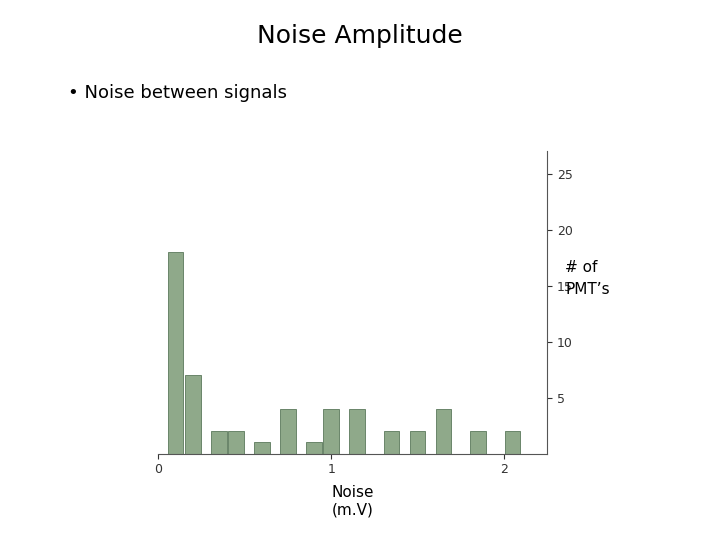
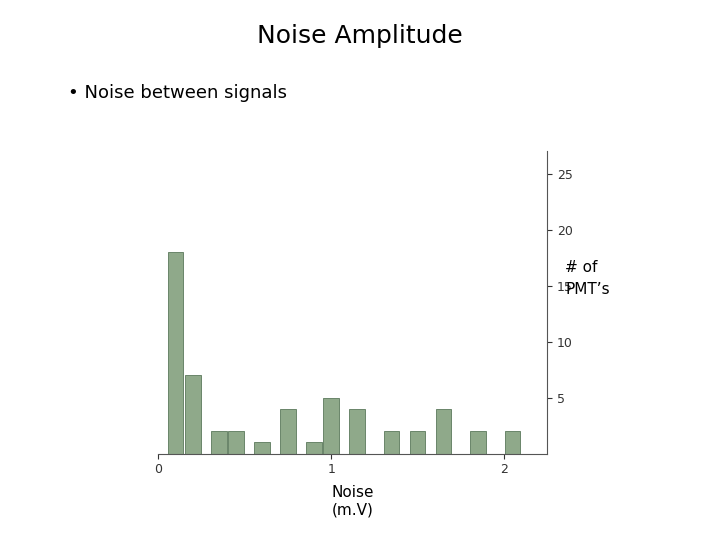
1: 4 -> 5
